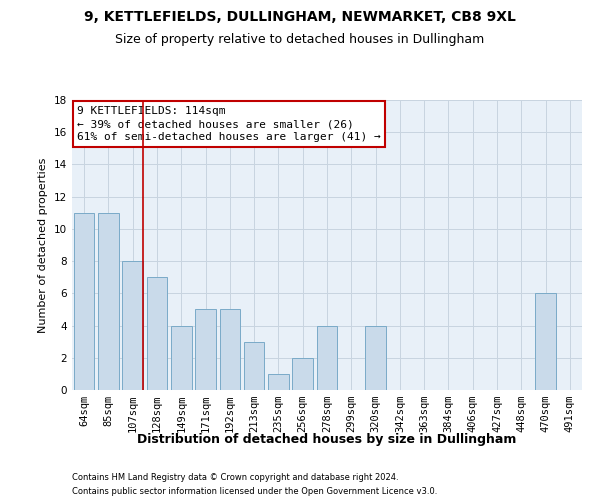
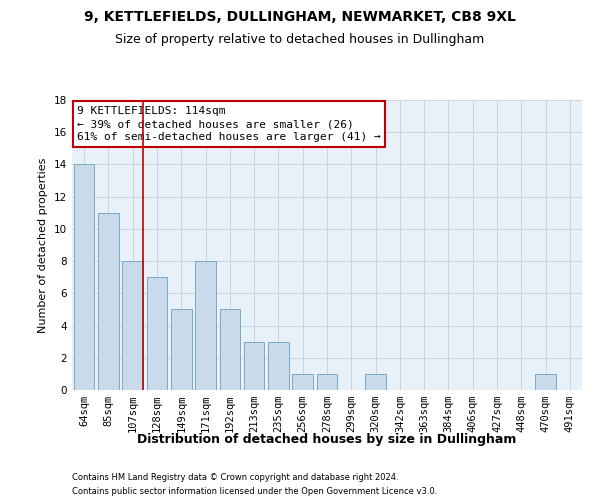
64sqm: 11 -> 14
149sqm: 4 -> 5
171sqm: 5 -> 8
235sqm: 1 -> 3
256sqm: 2 -> 1
278sqm: 4 -> 1
320sqm: 4 -> 1
470sqm: 6 -> 1
